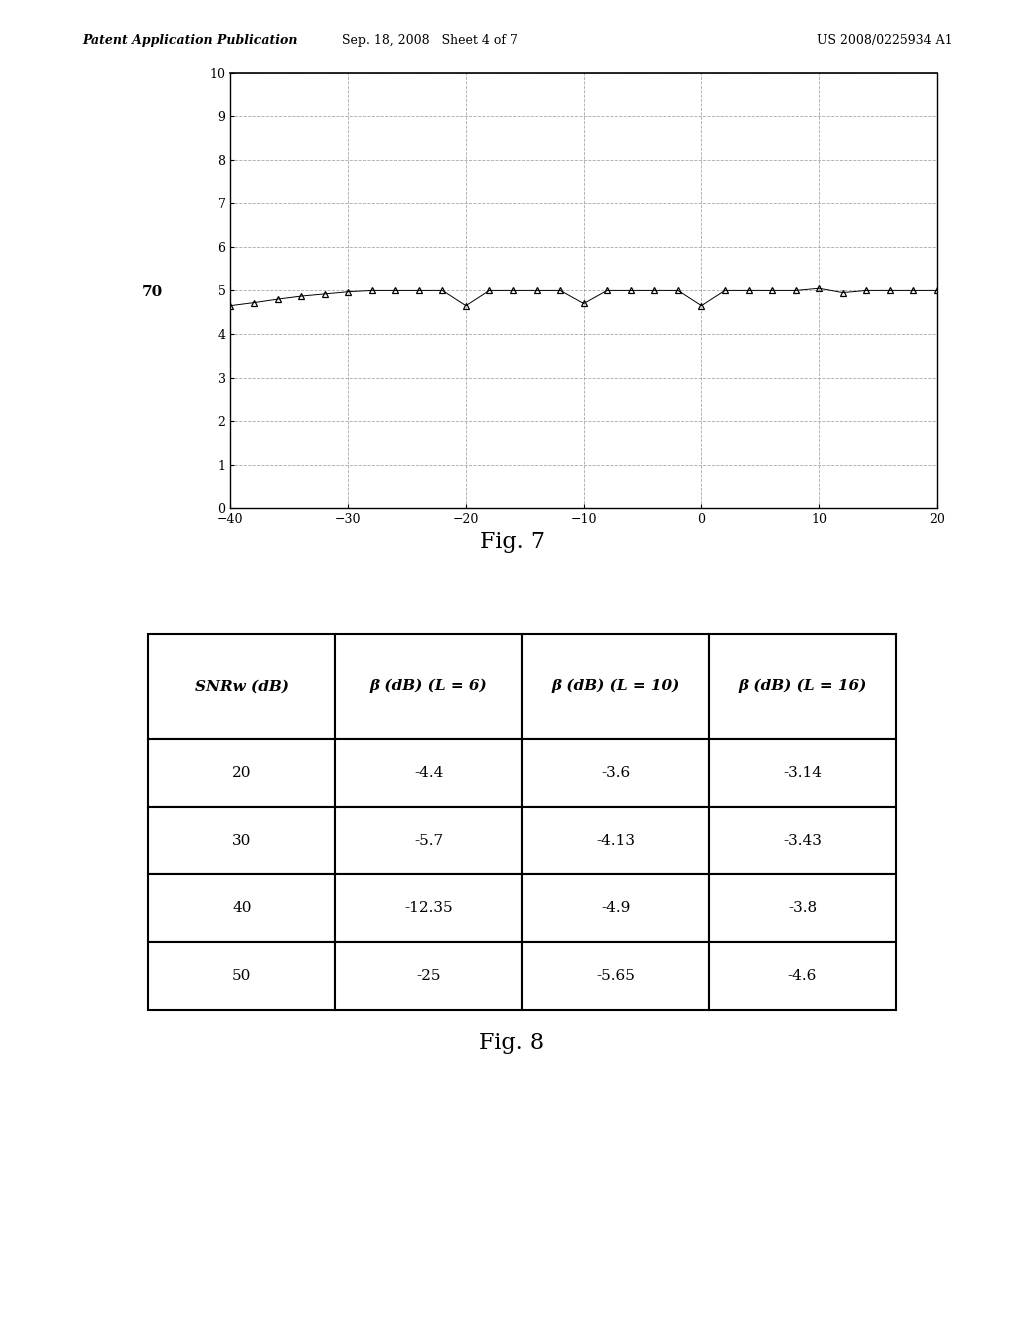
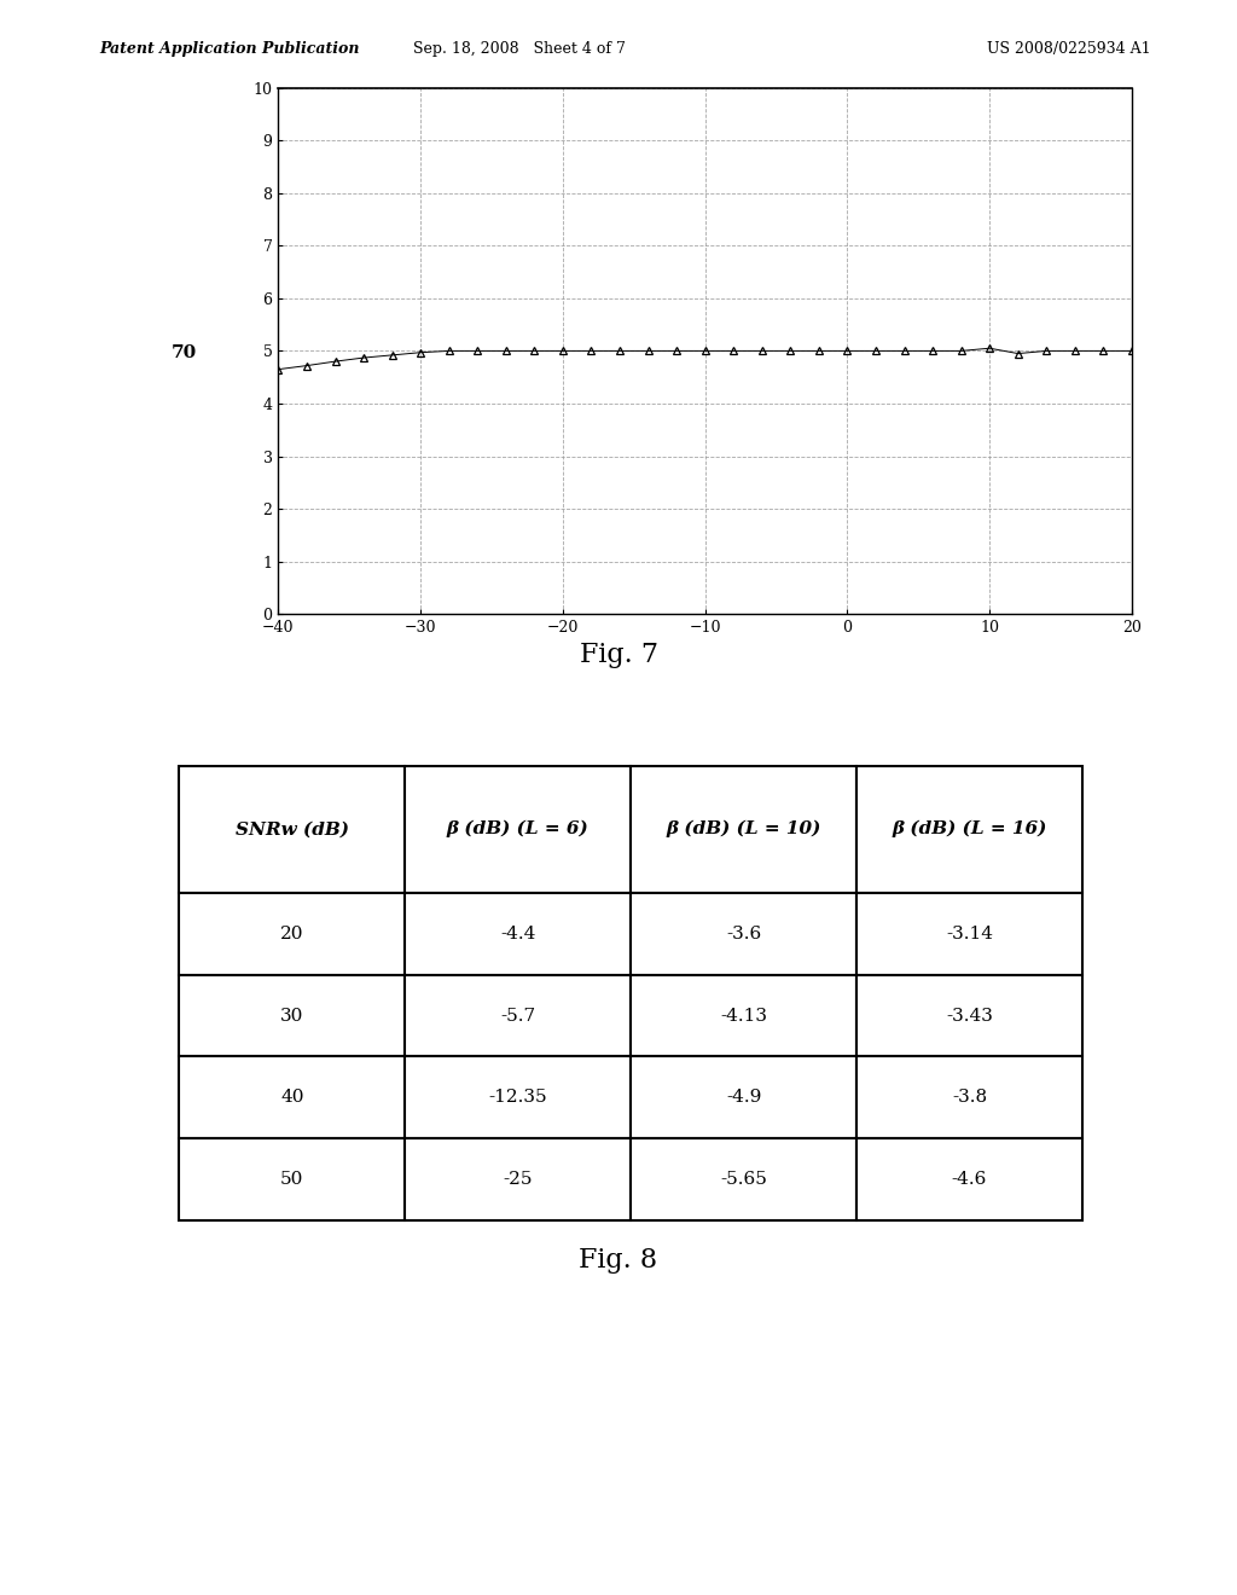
−20: 4.65 -> 5.00
−10: 4.70 -> 5.00
0: 4.65 -> 5.00
